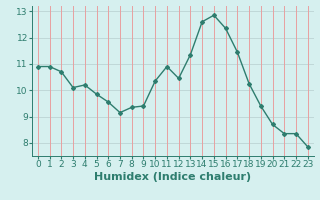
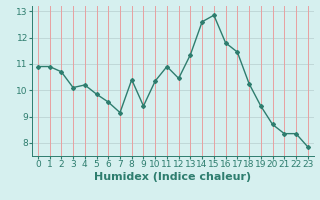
8: 9.35 -> 10.40
16: 12.35 -> 11.80
